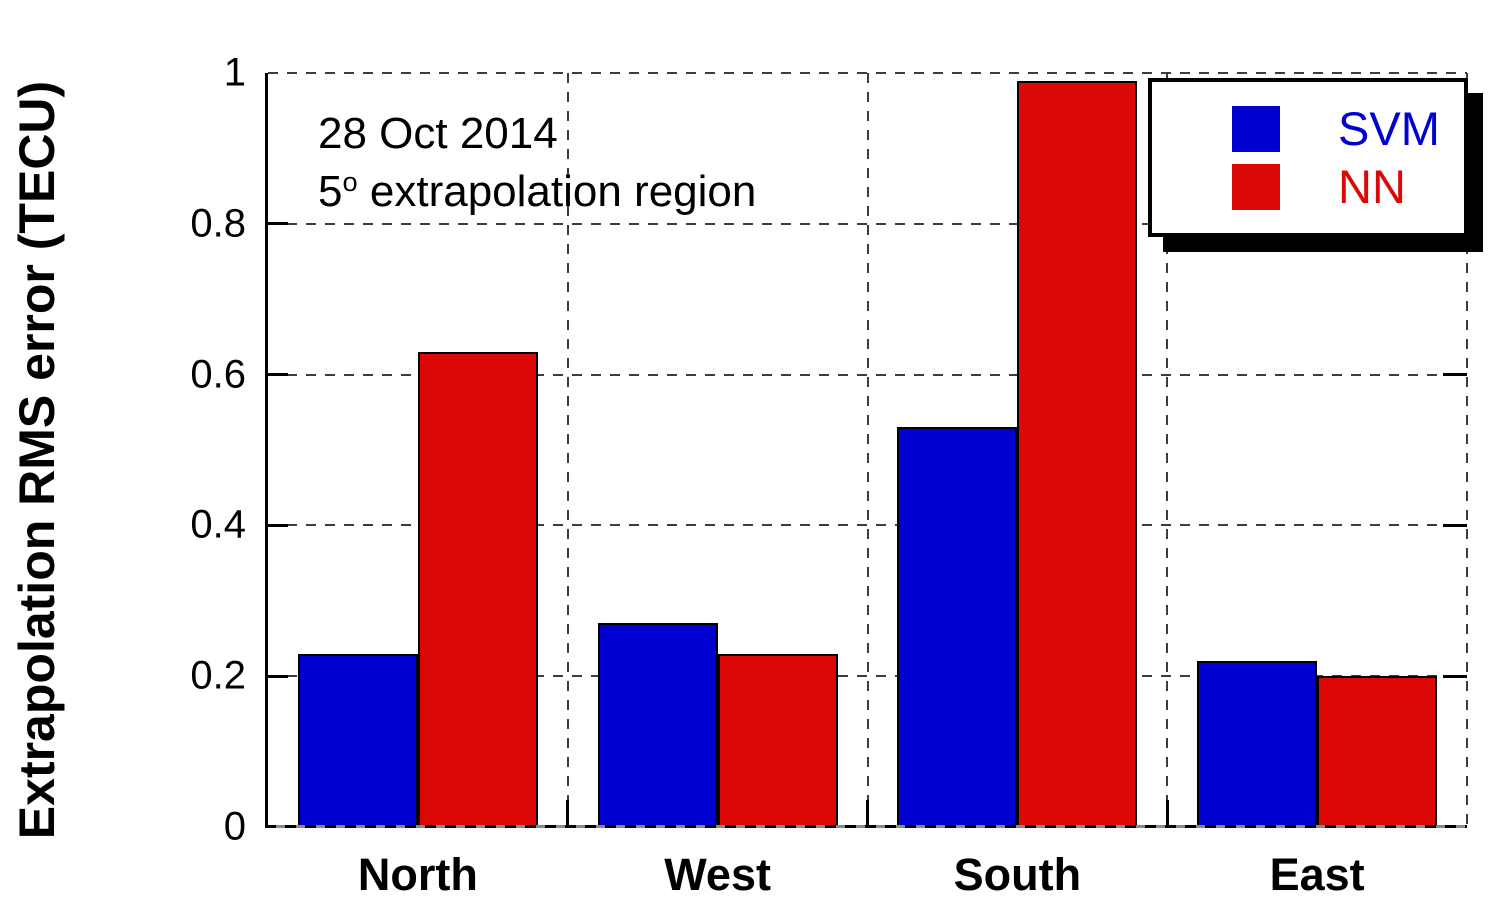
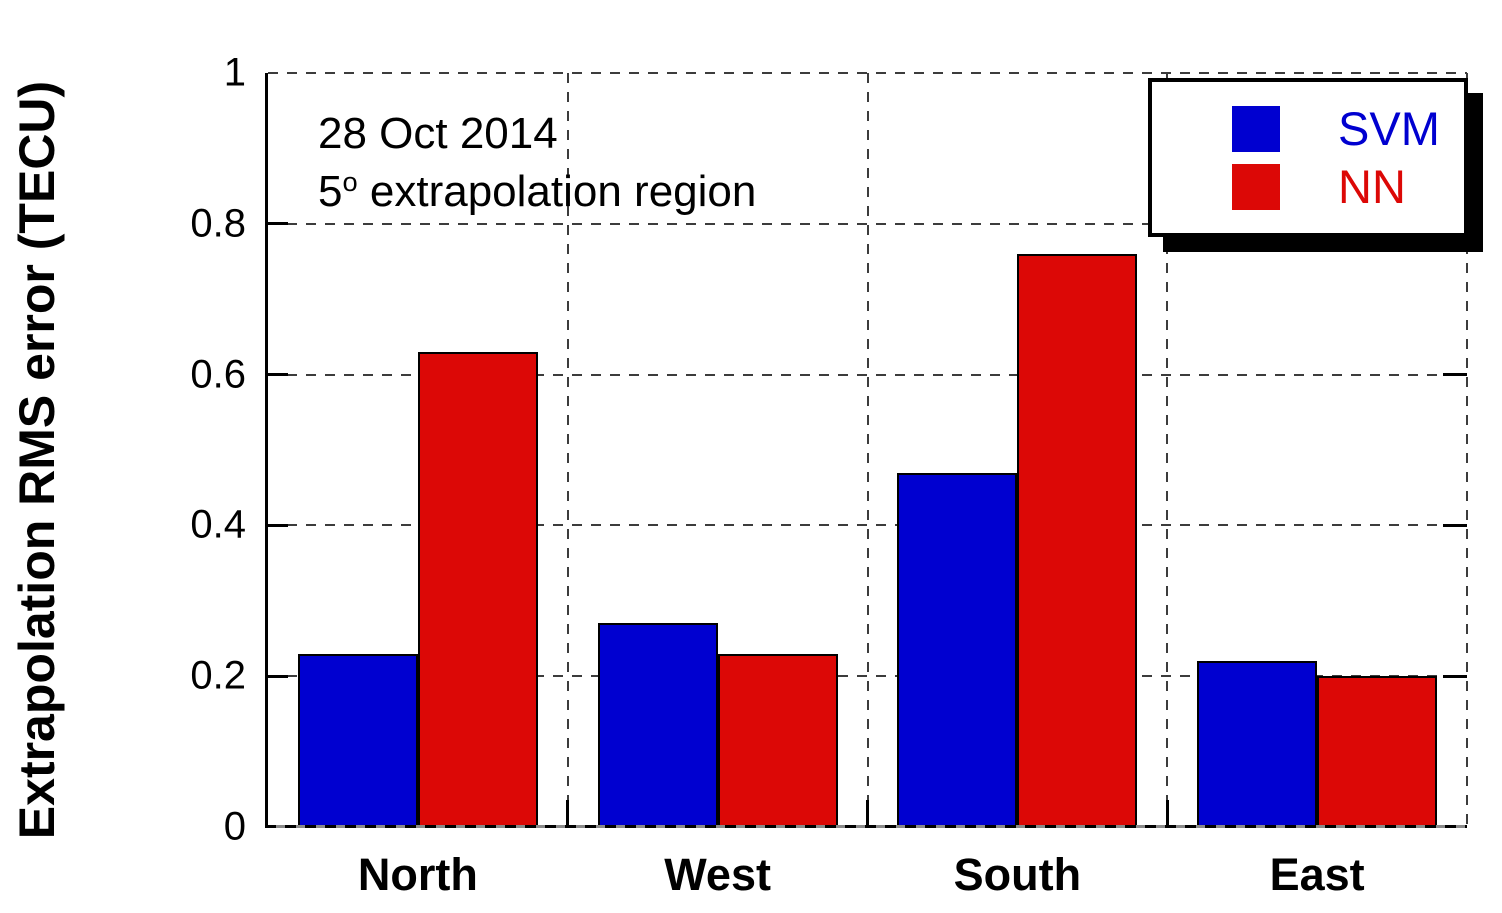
SVM/South: 0.53 -> 0.47
NN/South: 0.99 -> 0.76
